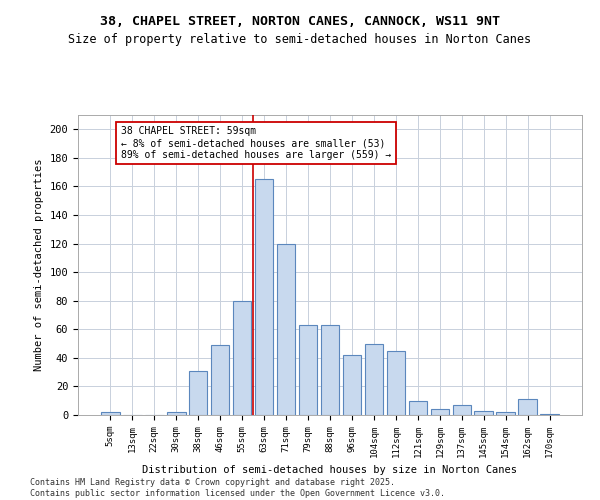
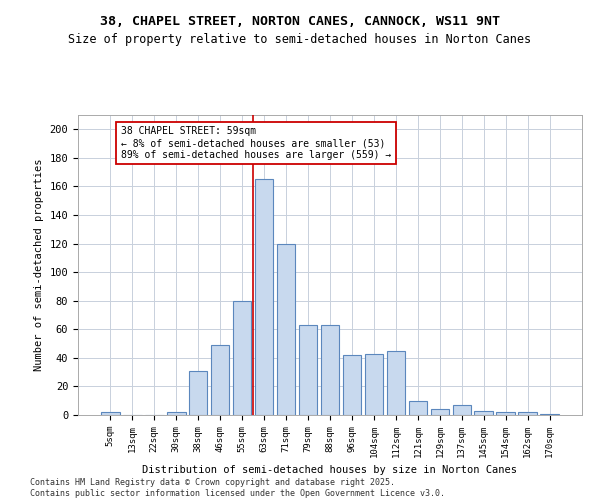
104sqm: 50 -> 43
162sqm: 11 -> 2
